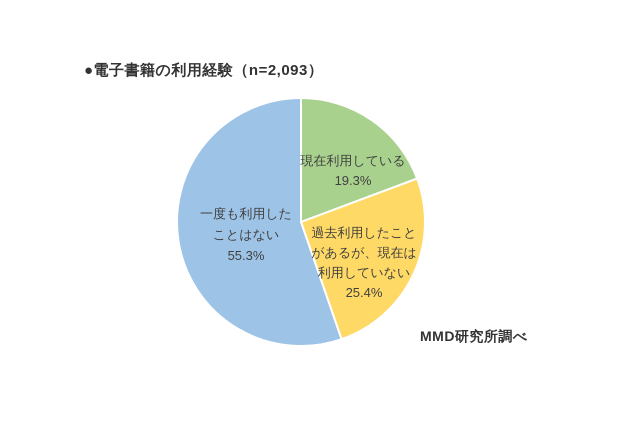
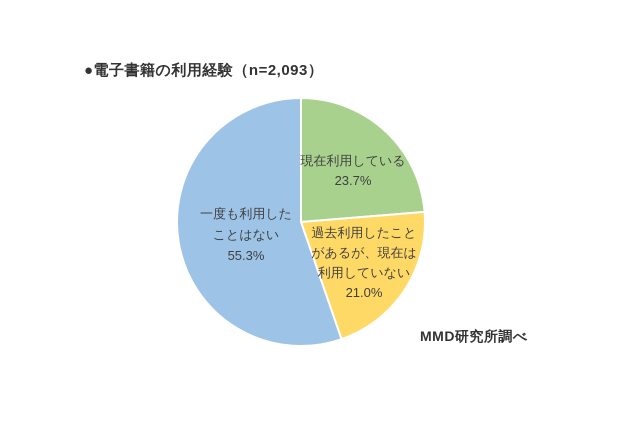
現在利用している: 19.3% -> 23.7%
過去利用したことがあるが、現在は利用していない: 25.4% -> 21.0%
